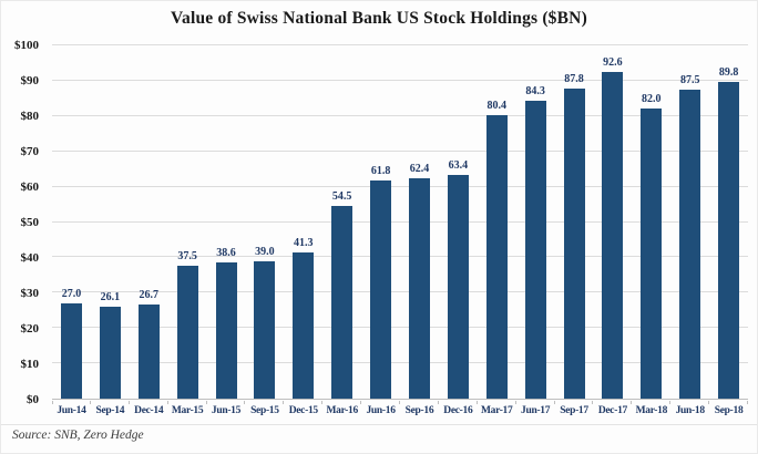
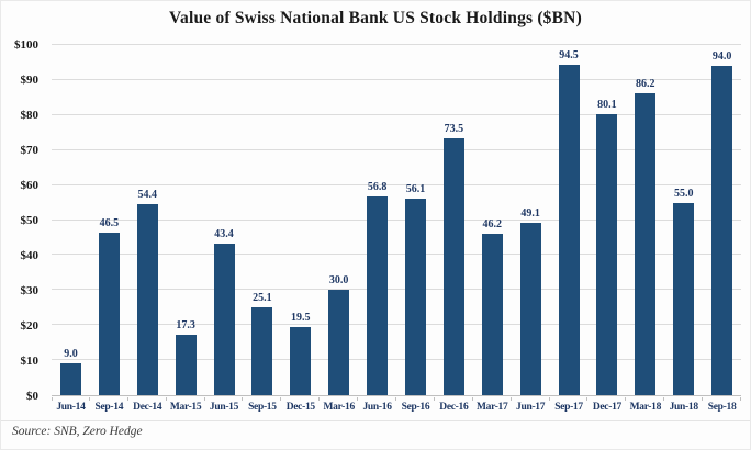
Jun-14: 27.0 -> 9.0
Sep-14: 26.1 -> 46.5
Dec-14: 26.7 -> 54.4
Mar-15: 37.5 -> 17.3
Jun-15: 38.6 -> 43.4
Sep-15: 39.0 -> 25.1
Dec-15: 41.3 -> 19.5
Mar-16: 54.5 -> 30.0
Jun-16: 61.8 -> 56.8
Sep-16: 62.4 -> 56.1
Dec-16: 63.4 -> 73.5
Mar-17: 80.4 -> 46.2
Jun-17: 84.3 -> 49.1
Sep-17: 87.8 -> 94.5
Dec-17: 92.6 -> 80.1
Mar-18: 82.0 -> 86.2
Jun-18: 87.5 -> 55.0
Sep-18: 89.8 -> 94.0
